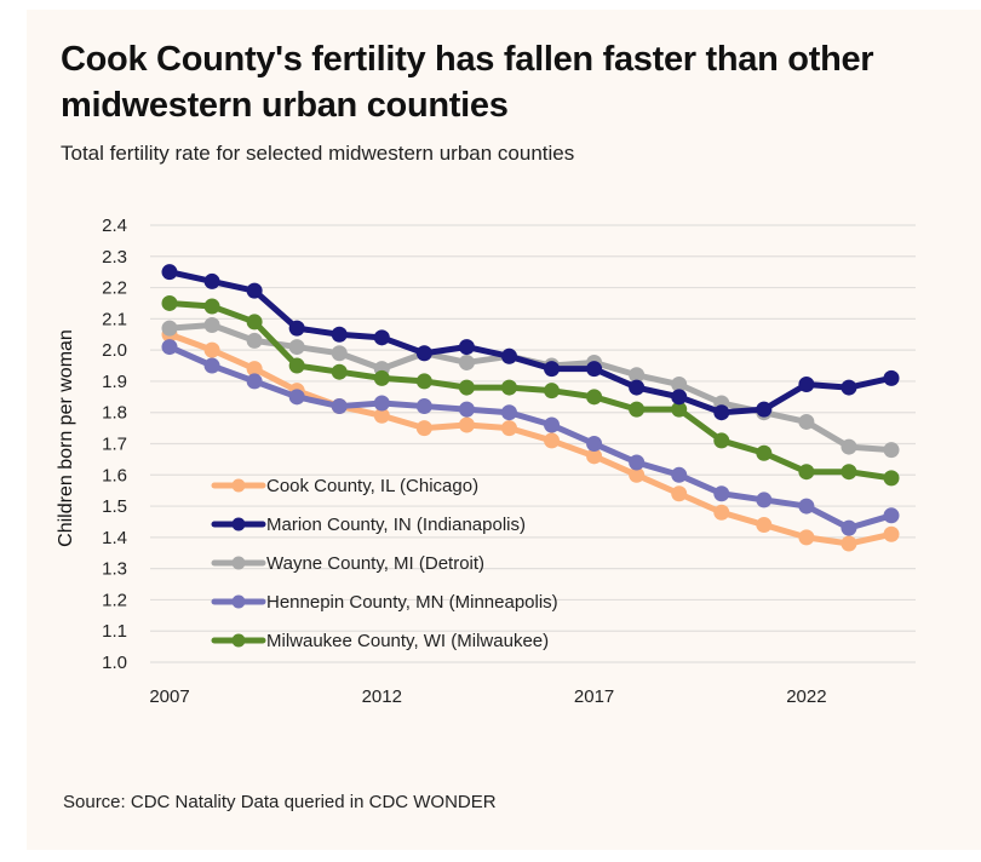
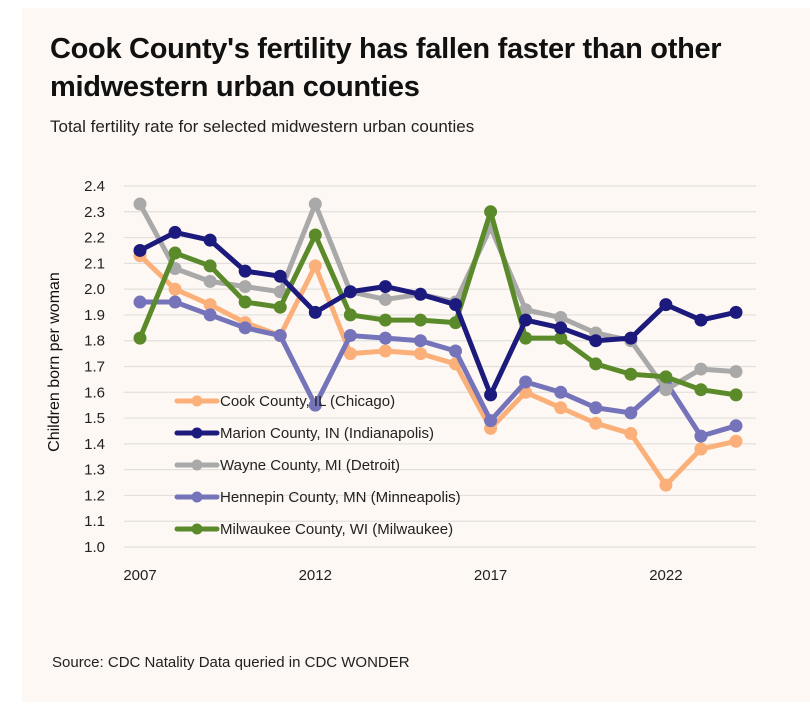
Cook County, IL (Chicago)/2007: 2.05 -> 2.13
Marion County, IN (Indianapolis)/2007: 2.25 -> 2.15
Wayne County, MI (Detroit)/2007: 2.07 -> 2.33
Hennepin County, MN (Minneapolis)/2007: 2.01 -> 1.95
Milwaukee County, WI (Milwaukee)/2007: 2.15 -> 1.81
Cook County, IL (Chicago)/2012: 1.79 -> 2.09
Marion County, IN (Indianapolis)/2012: 2.04 -> 1.91
Wayne County, MI (Detroit)/2012: 1.94 -> 2.33
Hennepin County, MN (Minneapolis)/2012: 1.83 -> 1.55
Milwaukee County, WI (Milwaukee)/2012: 1.91 -> 2.21
Cook County, IL (Chicago)/2017: 1.66 -> 1.46
Marion County, IN (Indianapolis)/2017: 1.94 -> 1.59
Wayne County, MI (Detroit)/2017: 1.96 -> 2.24
Hennepin County, MN (Minneapolis)/2017: 1.70 -> 1.49
Milwaukee County, WI (Milwaukee)/2017: 1.85 -> 2.30
Cook County, IL (Chicago)/2022: 1.40 -> 1.24
Marion County, IN (Indianapolis)/2022: 1.89 -> 1.94
Wayne County, MI (Detroit)/2022: 1.77 -> 1.61
Hennepin County, MN (Minneapolis)/2022: 1.50 -> 1.64
Milwaukee County, WI (Milwaukee)/2022: 1.61 -> 1.66
